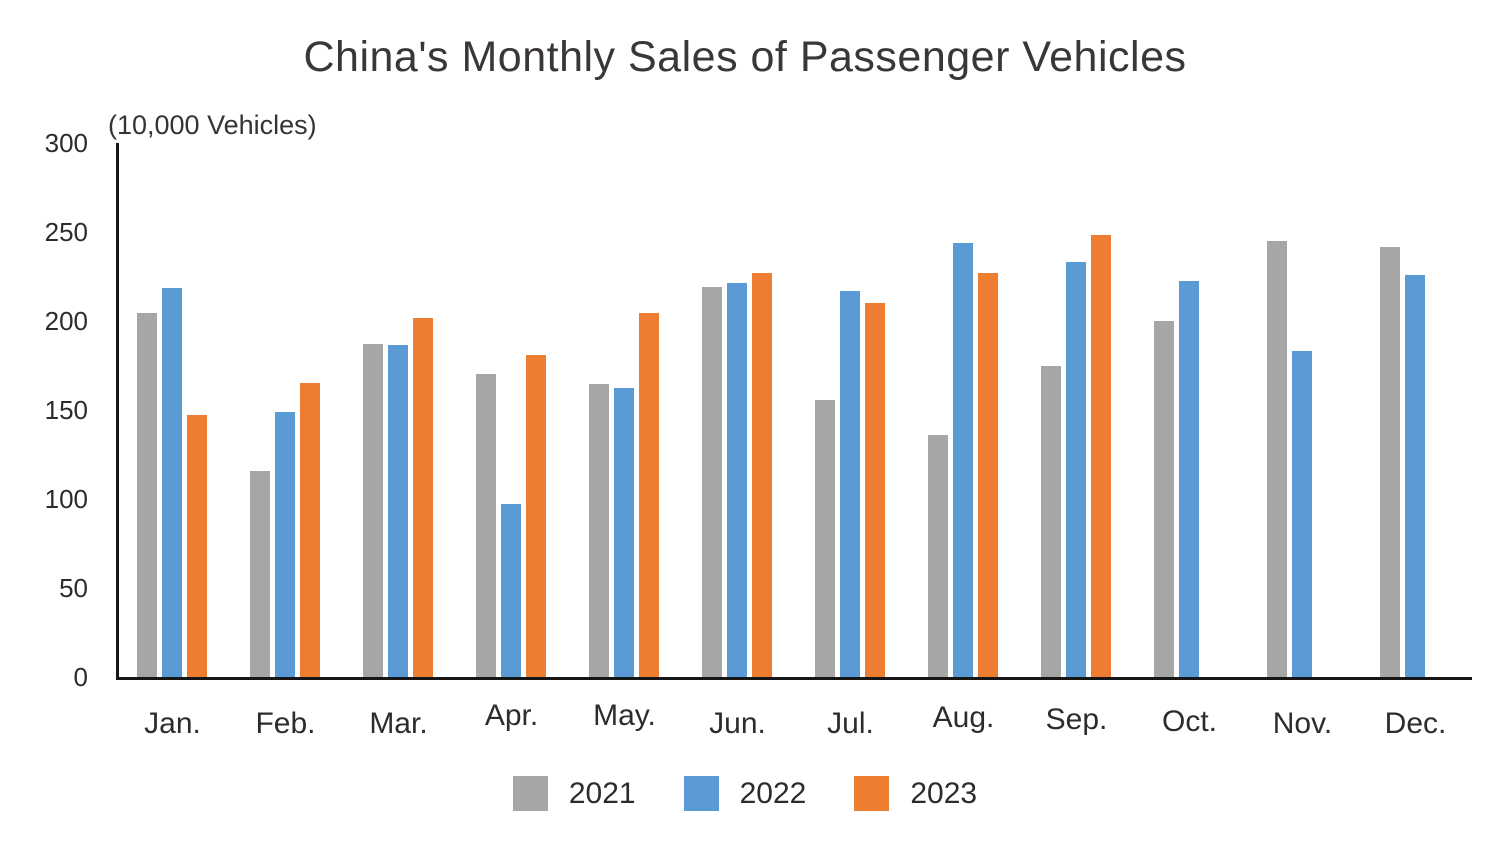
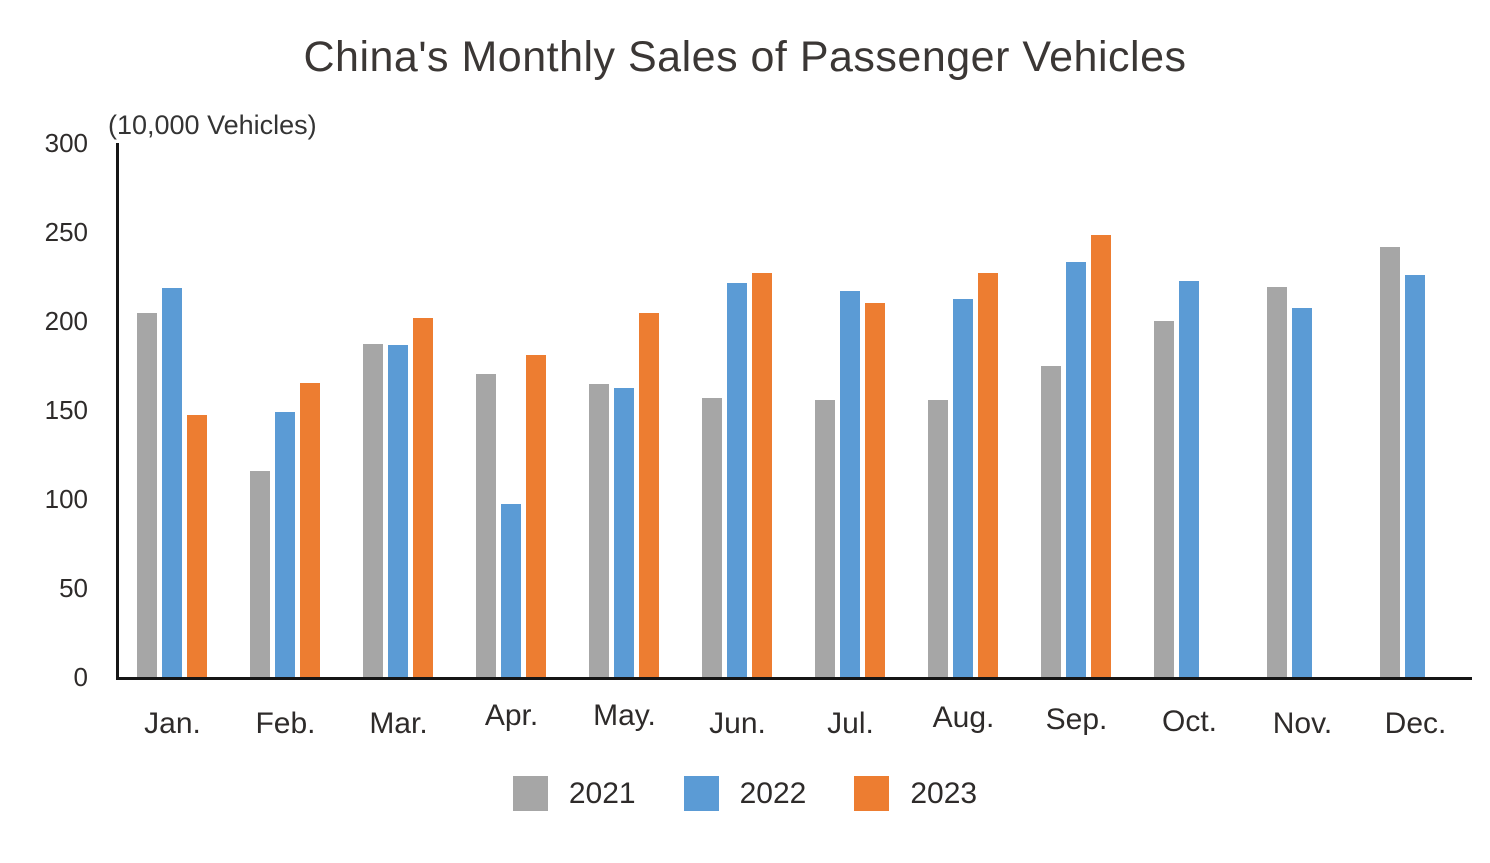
2021/Jun.: 219 -> 157
2021/Aug.: 136 -> 156
2022/Aug.: 244 -> 212
2021/Nov.: 245 -> 219
2022/Nov.: 183 -> 208
